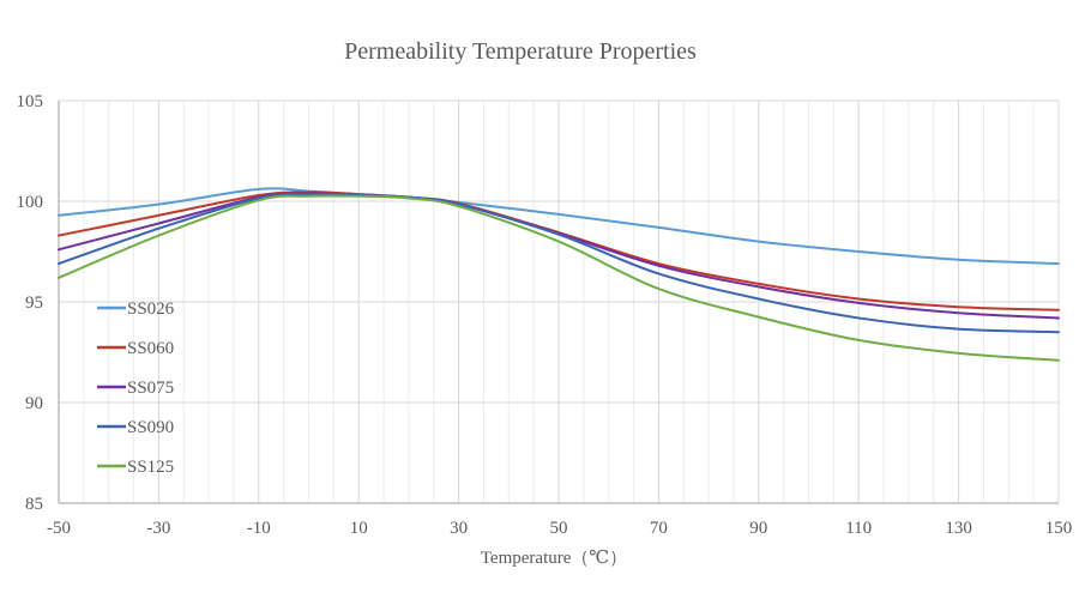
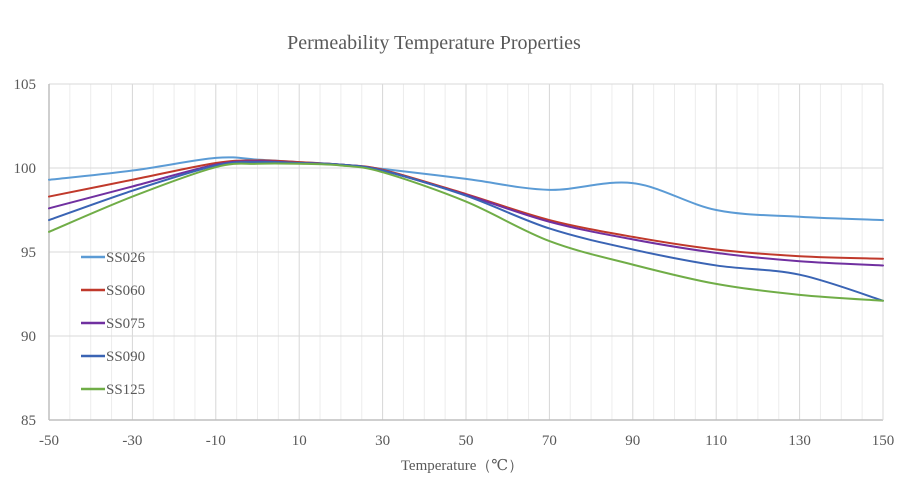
SS026/90: 98.0 -> 99.1
SS090/150: 93.5 -> 92.1
